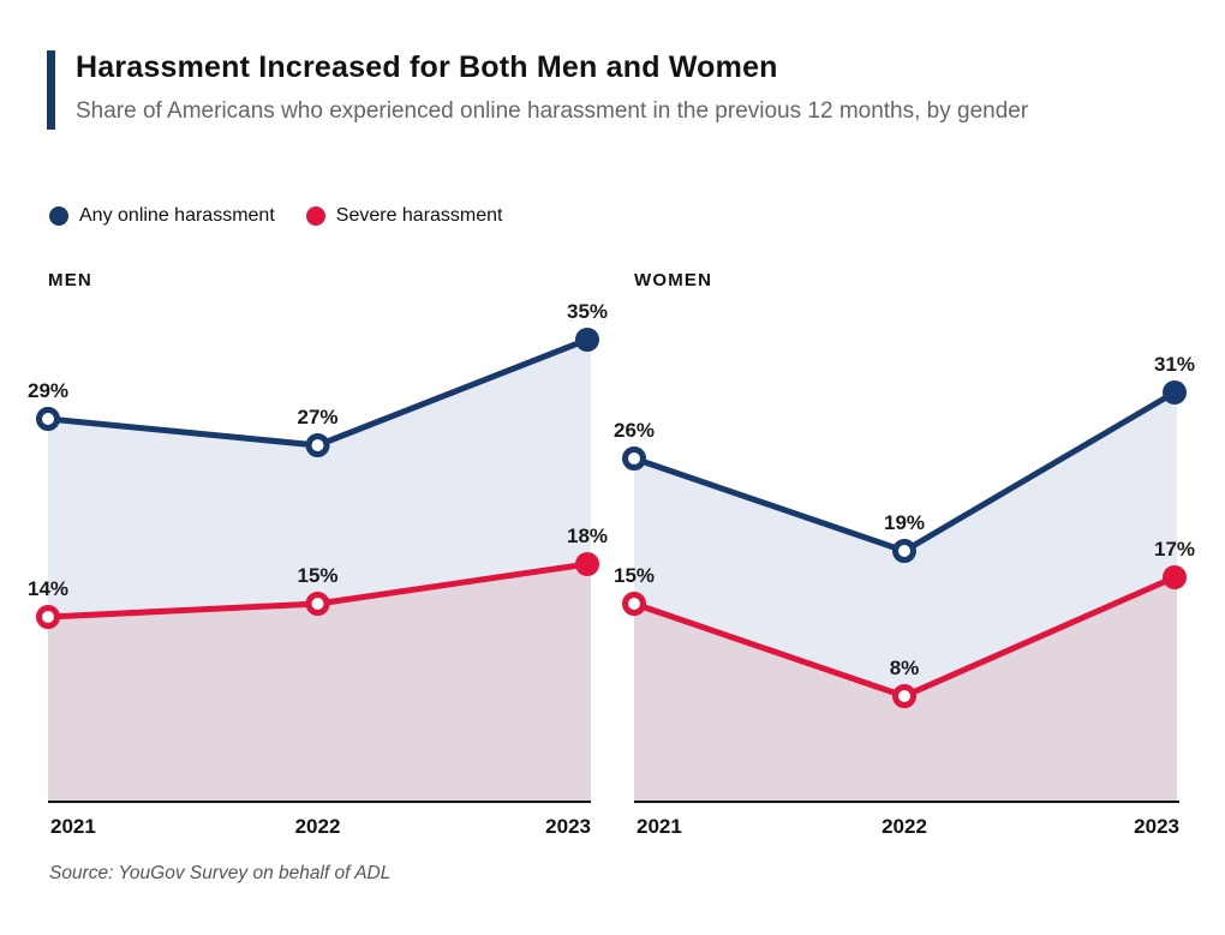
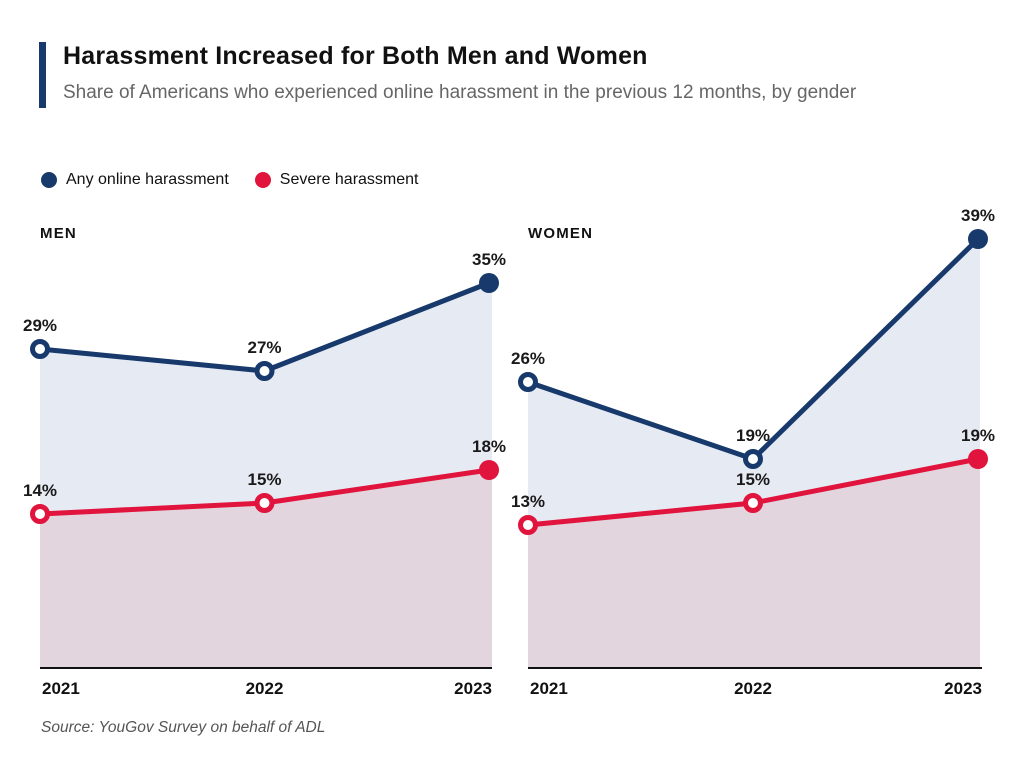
WOMEN/Severe harassment/2021: 15% -> 13%
WOMEN/Severe harassment/2022: 8% -> 15%
WOMEN/Any online harassment/2023: 31% -> 39%
WOMEN/Severe harassment/2023: 17% -> 19%
